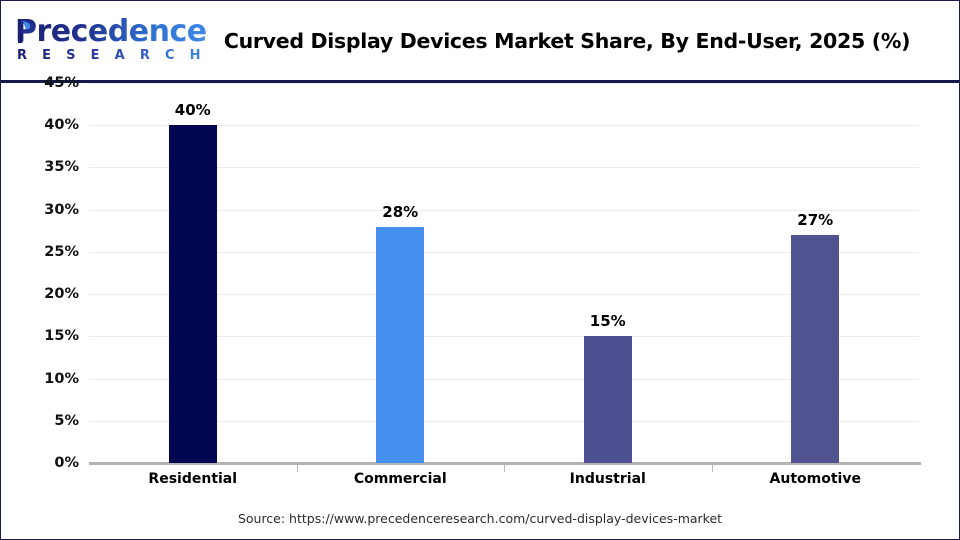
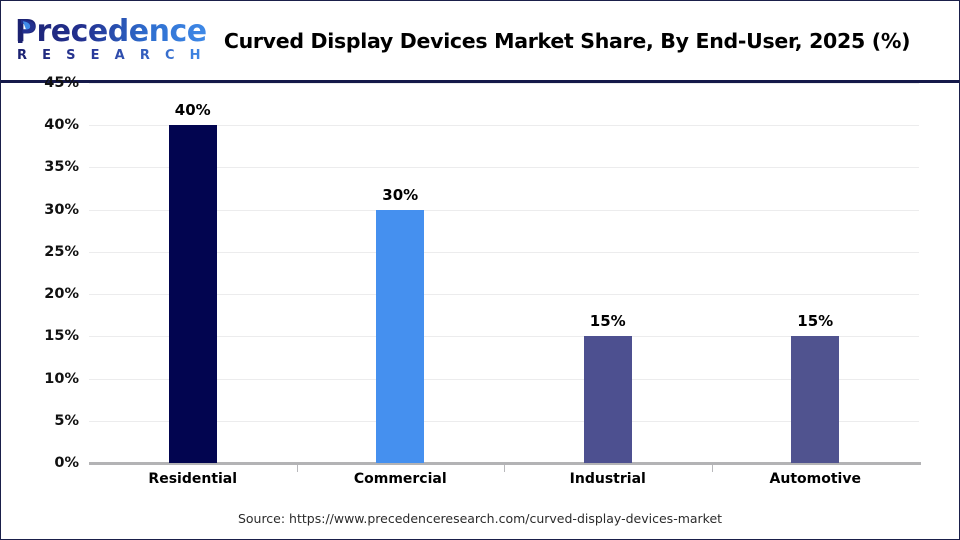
Commercial: 28% -> 30%
Automotive: 27% -> 15%
